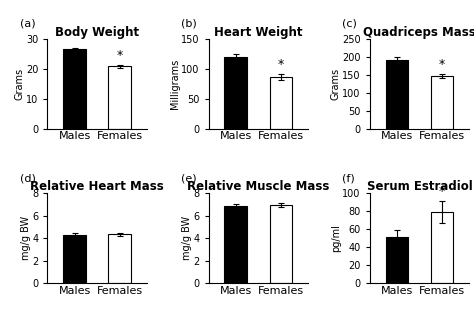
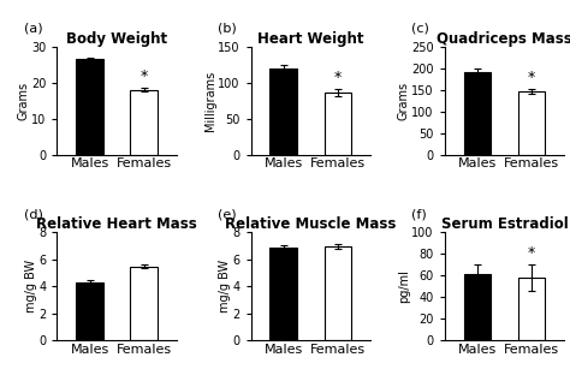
Body Weight/Females: 20.8 -> 18.0
Relative Heart Mass/Females: 4.3 -> 5.5
Serum Estradiol/Males: 51 -> 62
Serum Estradiol/Females: 79 -> 58
